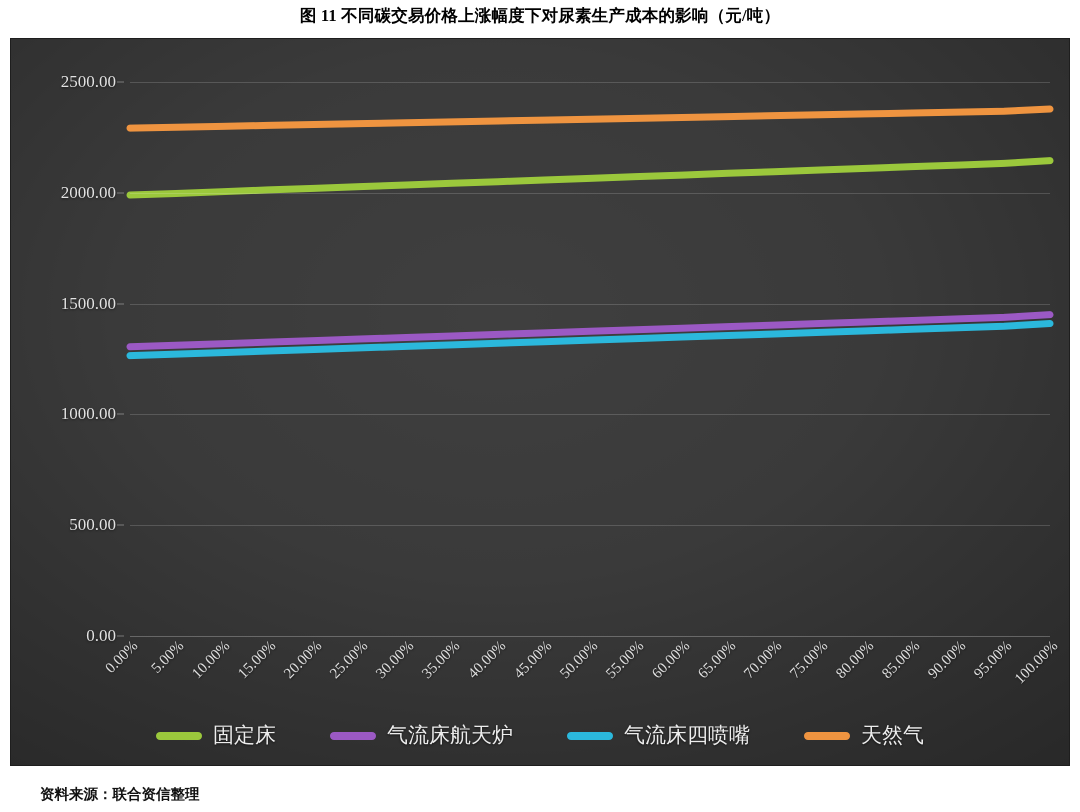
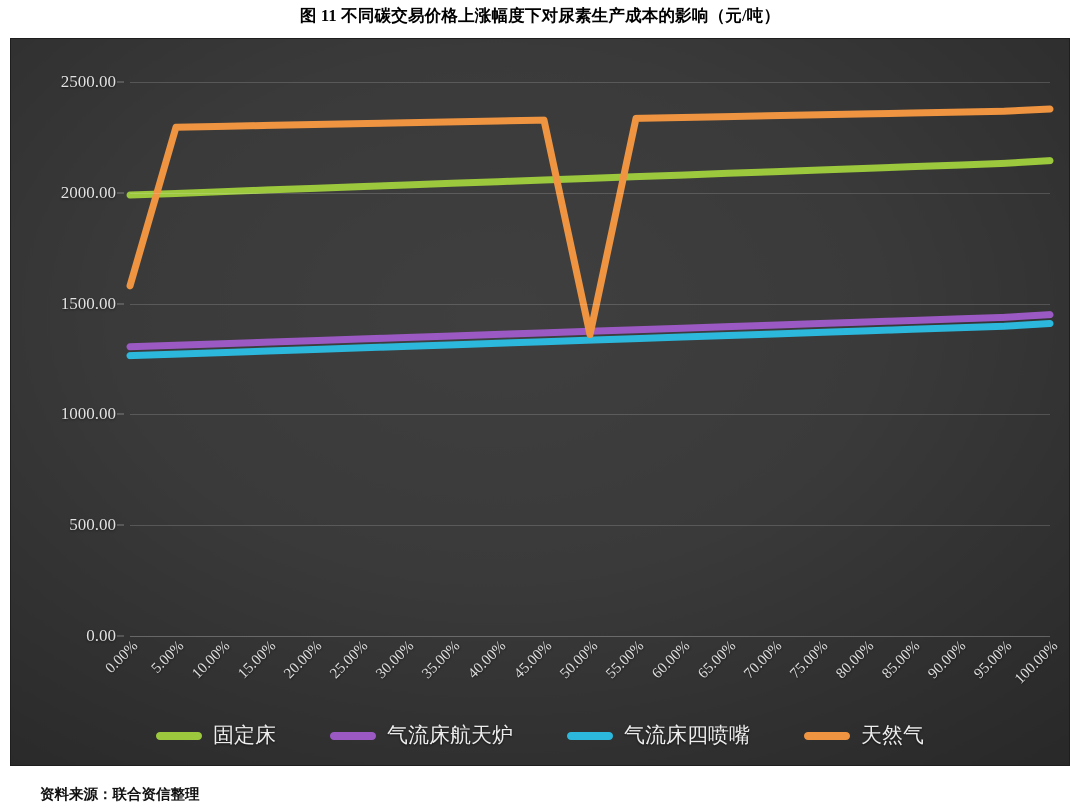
天然气/0.00%: 2290 -> 1580
天然气/50.00%: 2330 -> 1360
